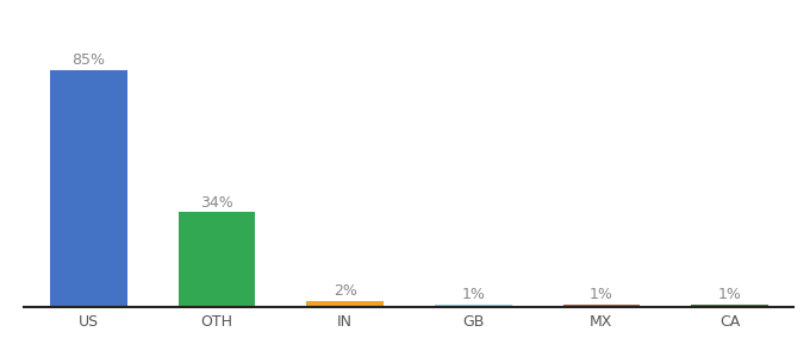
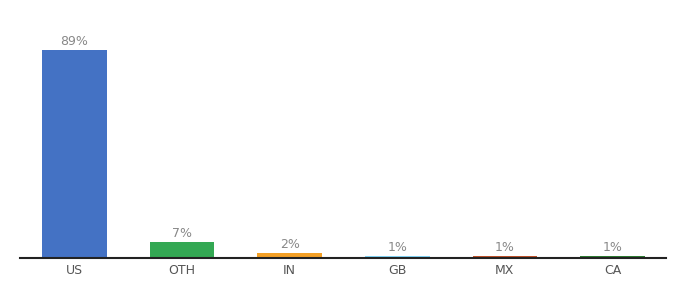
US: 85% -> 89%
OTH: 34% -> 7%
